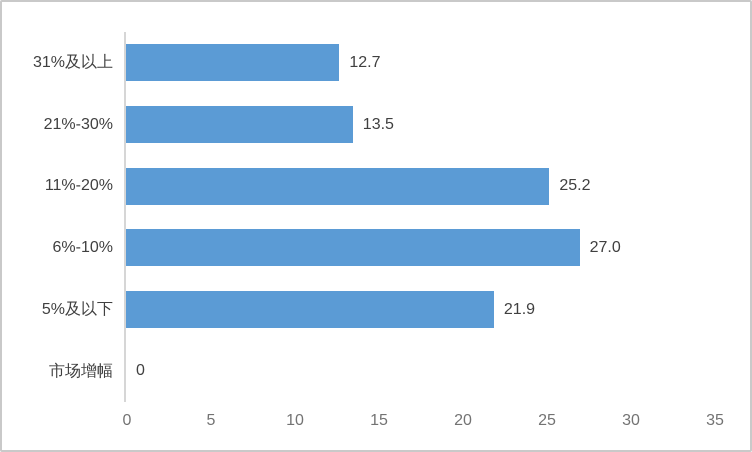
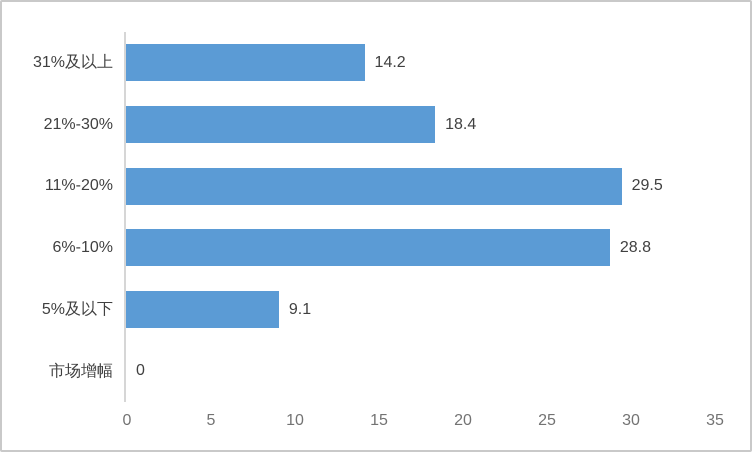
31%及以上: 12.7 -> 14.2
21%-30%: 13.5 -> 18.4
11%-20%: 25.2 -> 29.5
6%-10%: 27.0 -> 28.8
5%及以下: 21.9 -> 9.1
